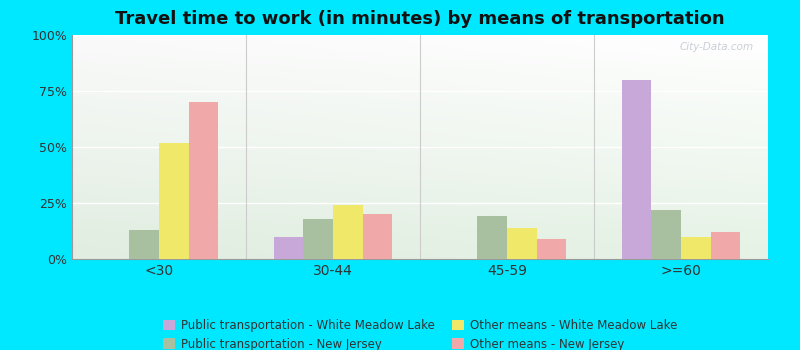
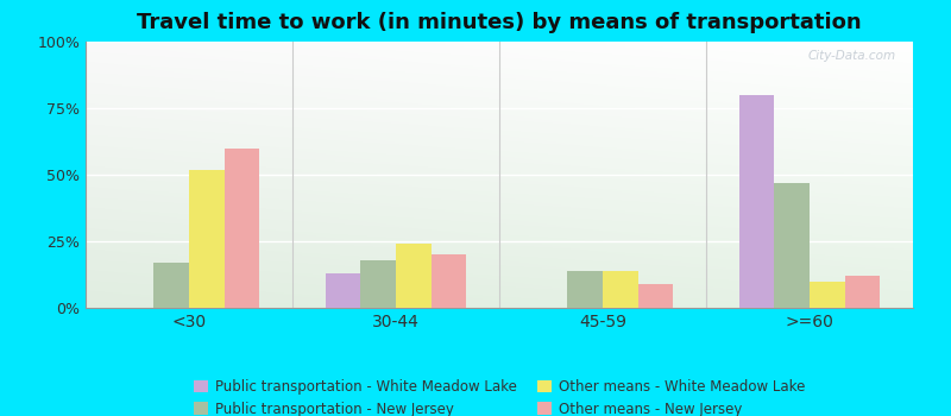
Public transportation - New Jersey/<30: 13% -> 17%
Other means - New Jersey/<30: 70% -> 60%
Public transportation - White Meadow Lake/30-44: 10% -> 13%
Public transportation - New Jersey/45-59: 19% -> 14%
Public transportation - New Jersey/>=60: 22% -> 47%
